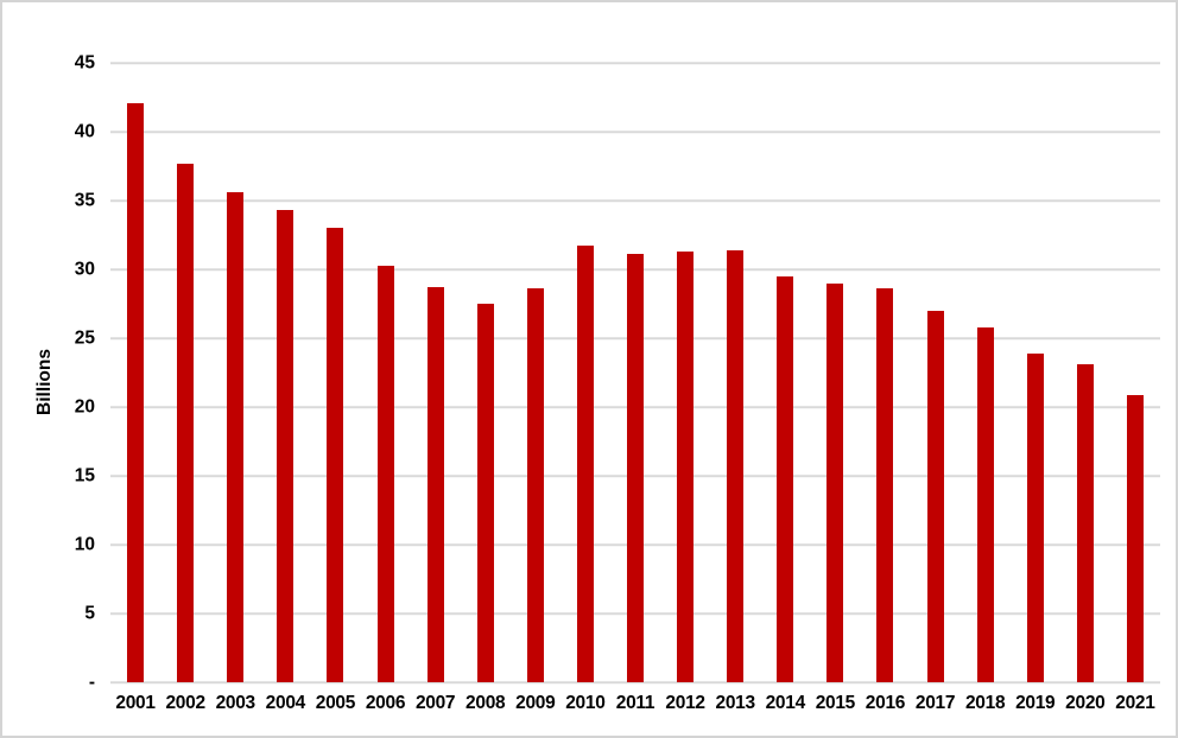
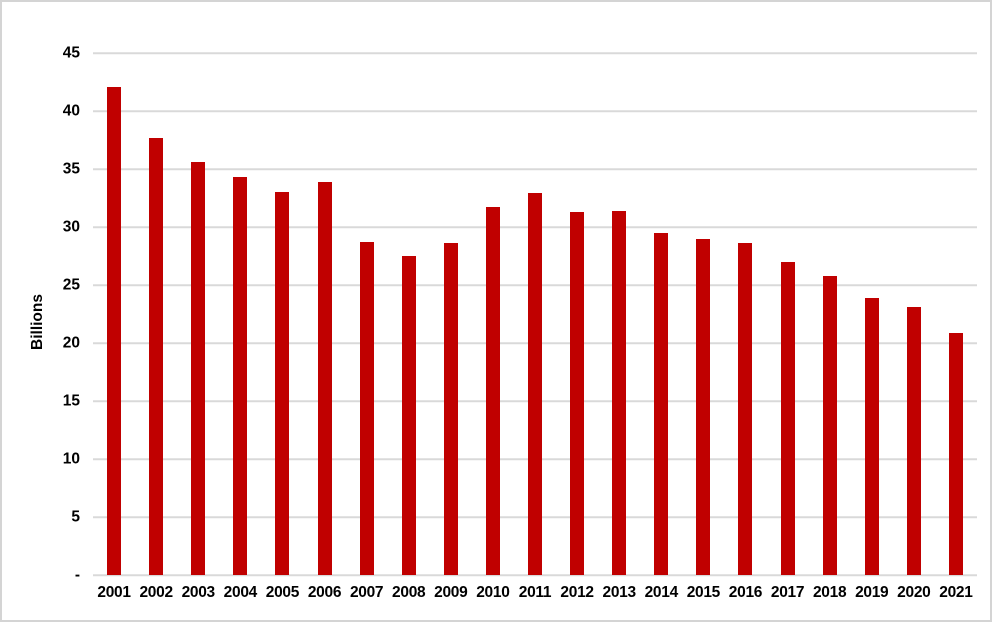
2006: 30.3 -> 33.9
2011: 31.1 -> 32.9
